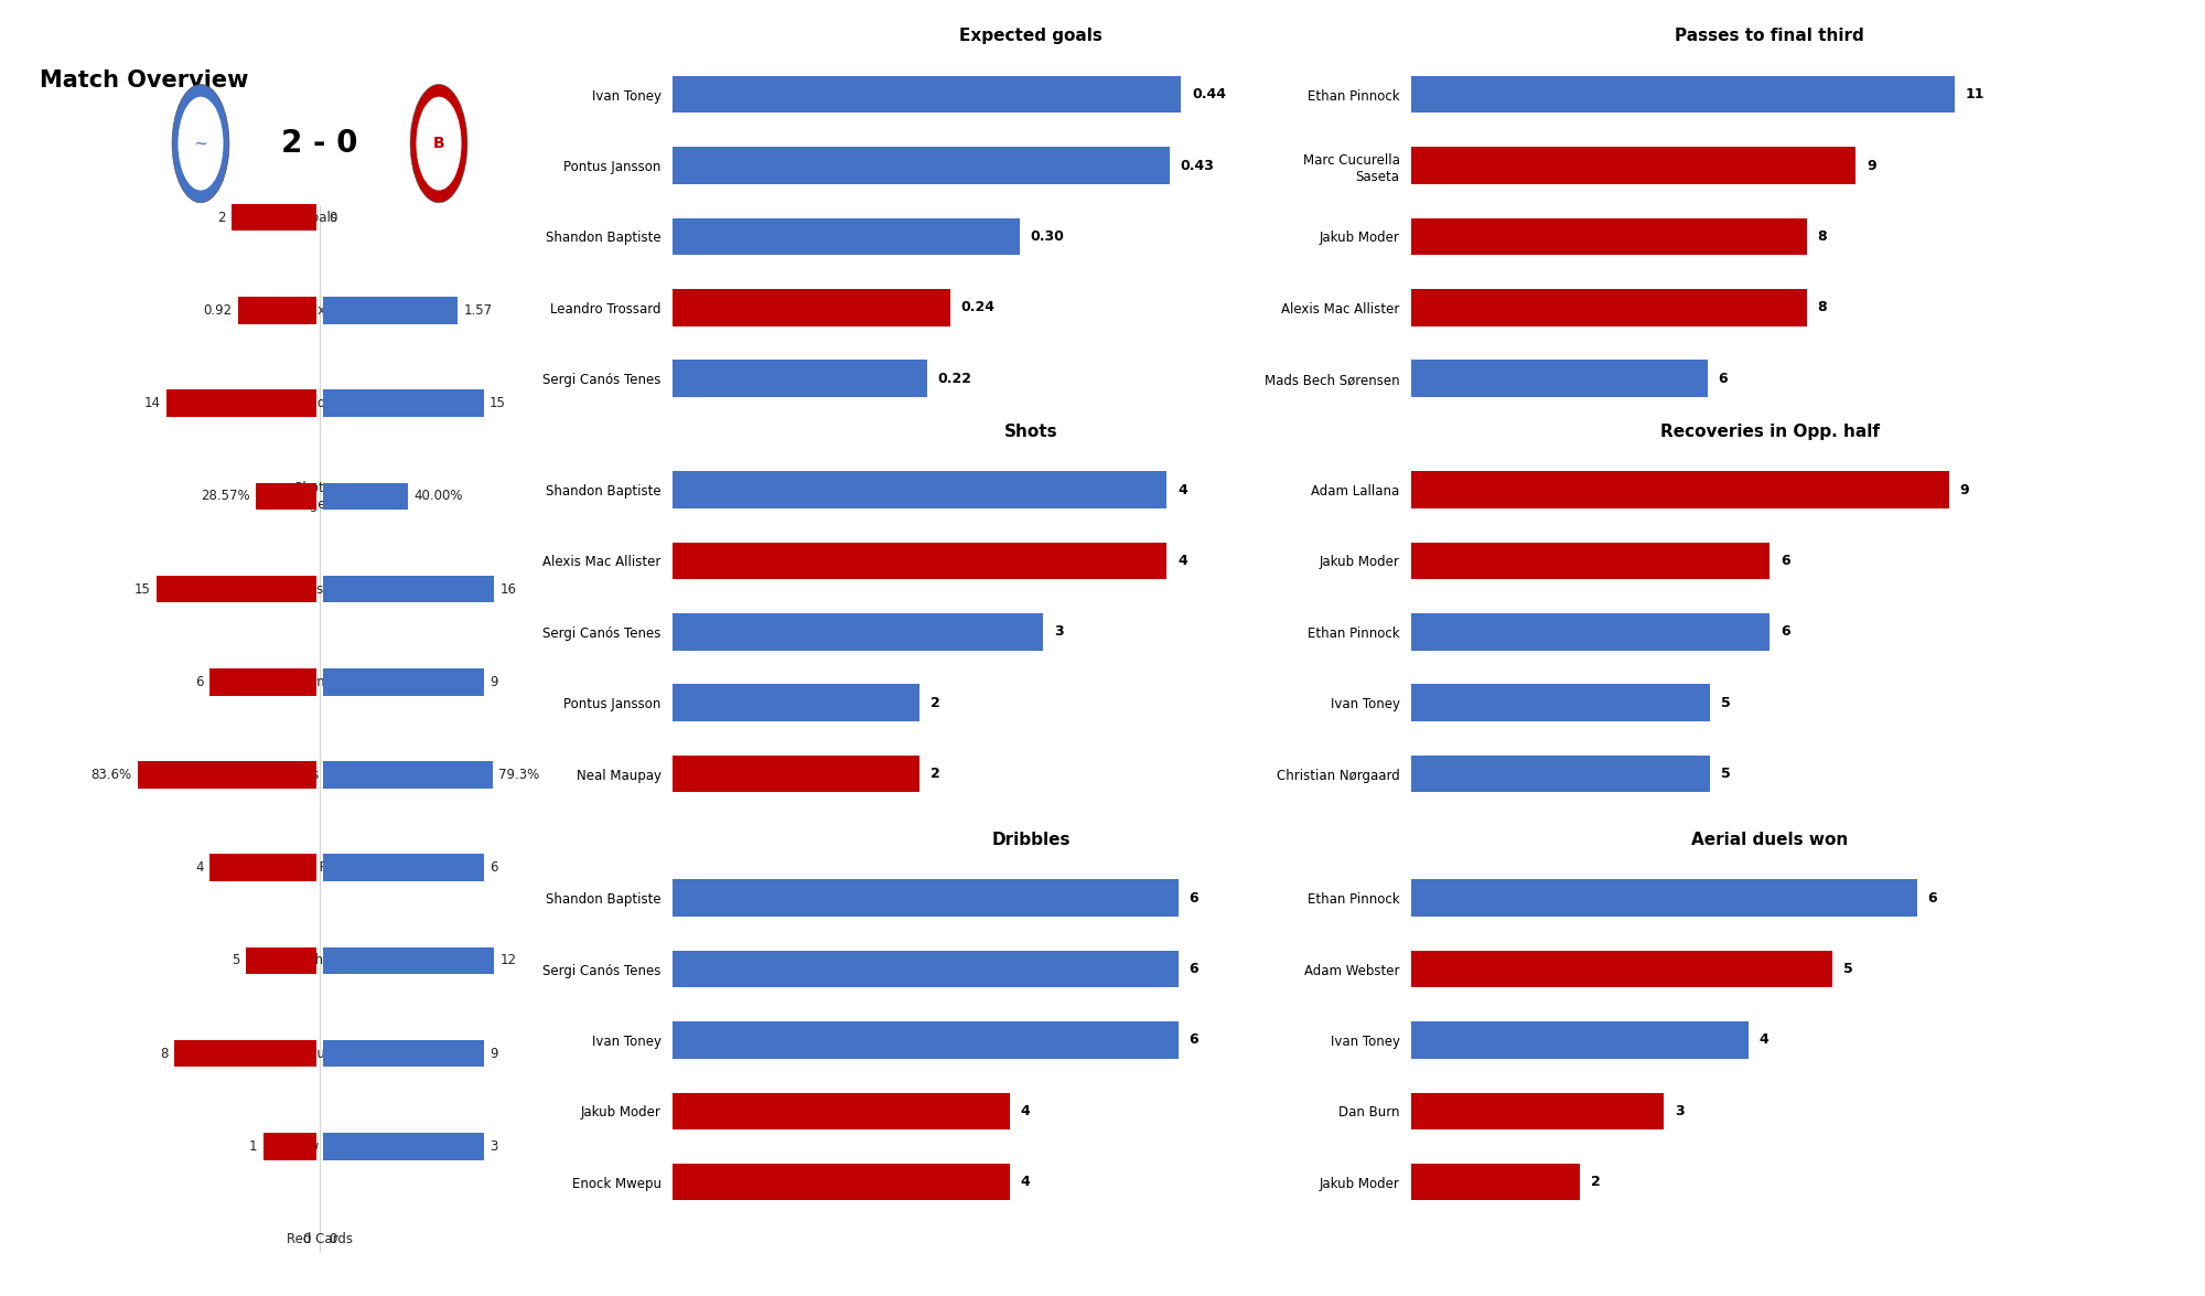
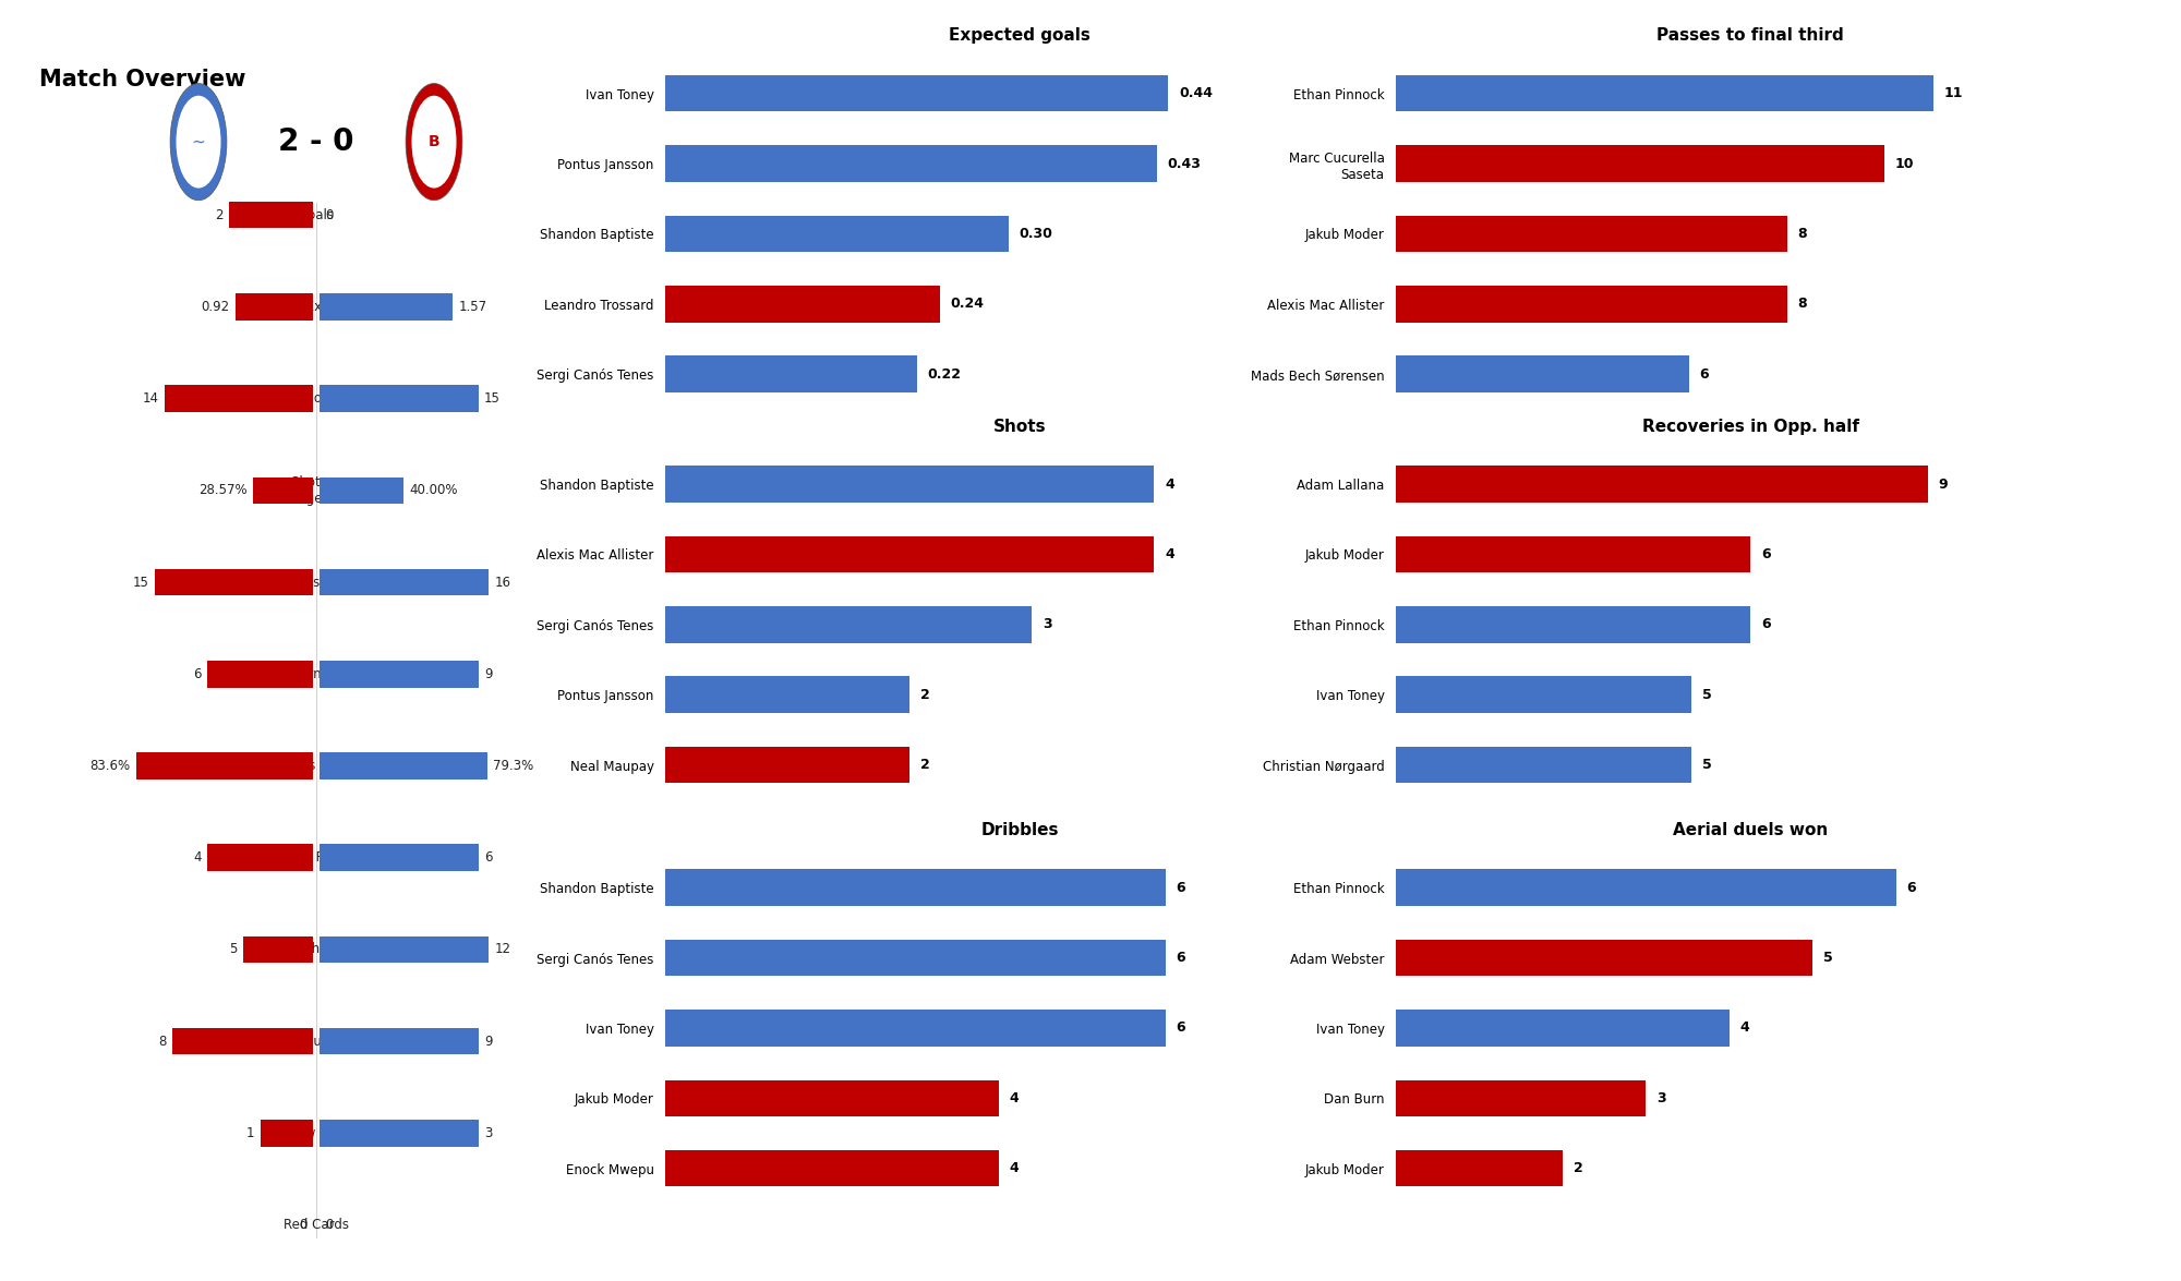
Passes to final third/Marc Cucurella Saseta: 9 -> 10
